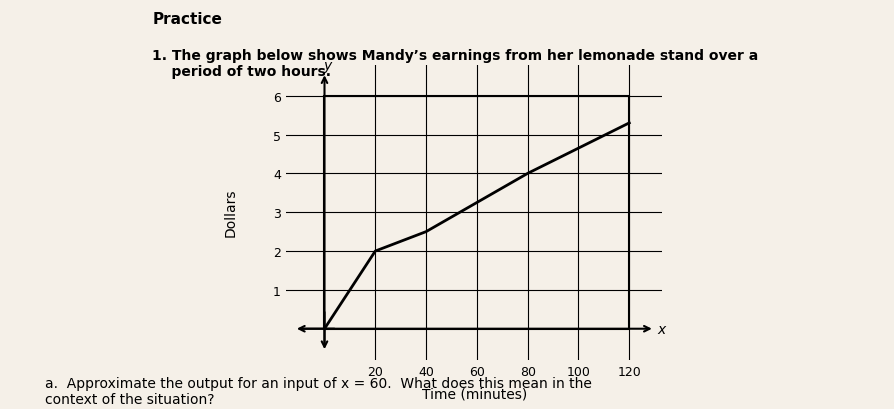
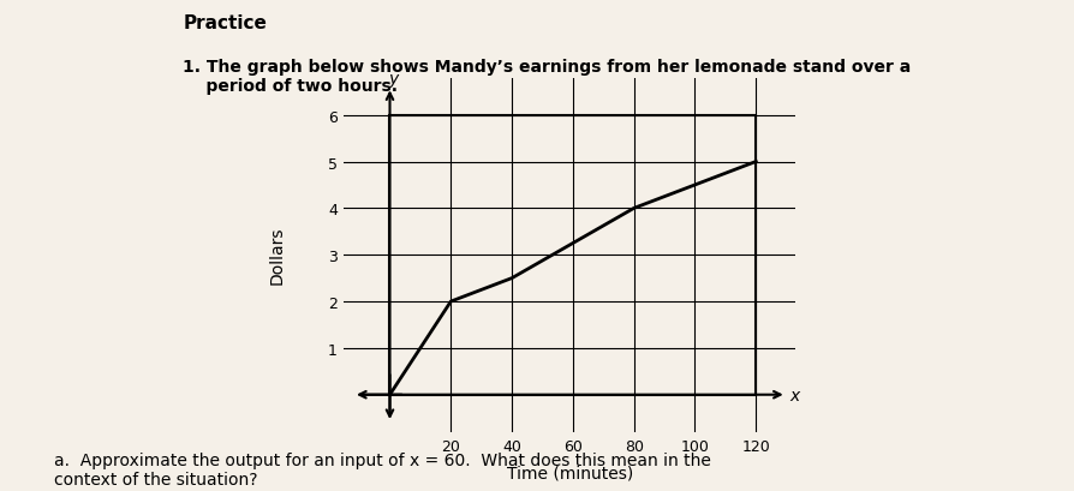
120: 5.3 -> 5.0
